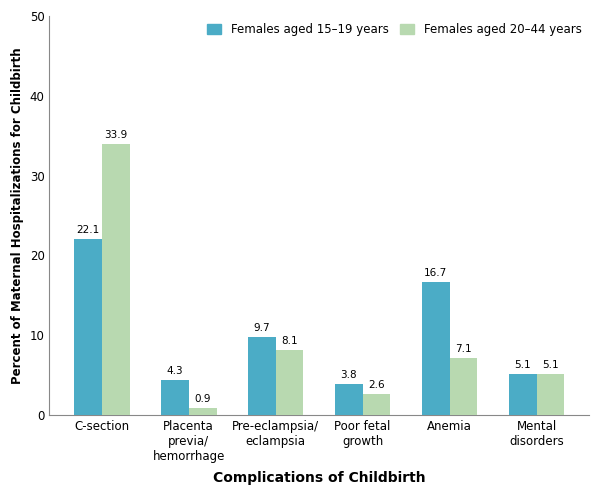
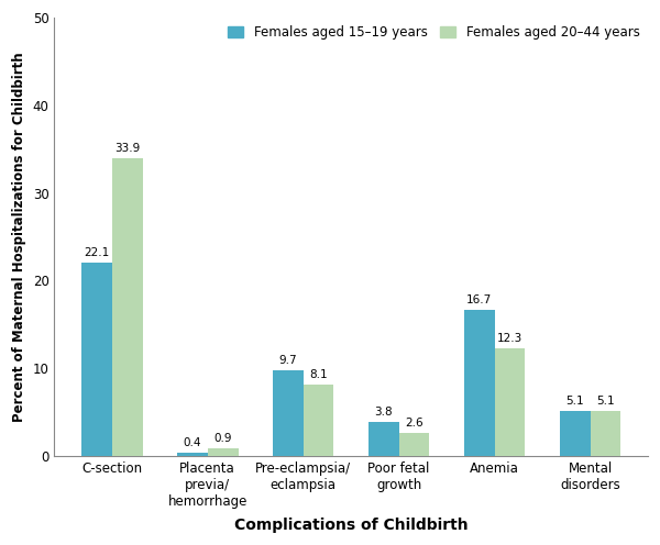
Females aged 15–19 years/Placenta previa/ hemorrhage: 4.3 -> 0.4
Females aged 20–44 years/Anemia: 7.1 -> 12.3
